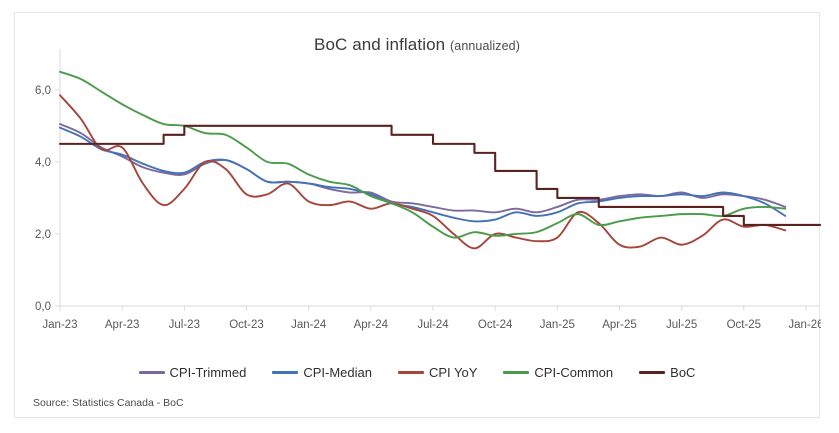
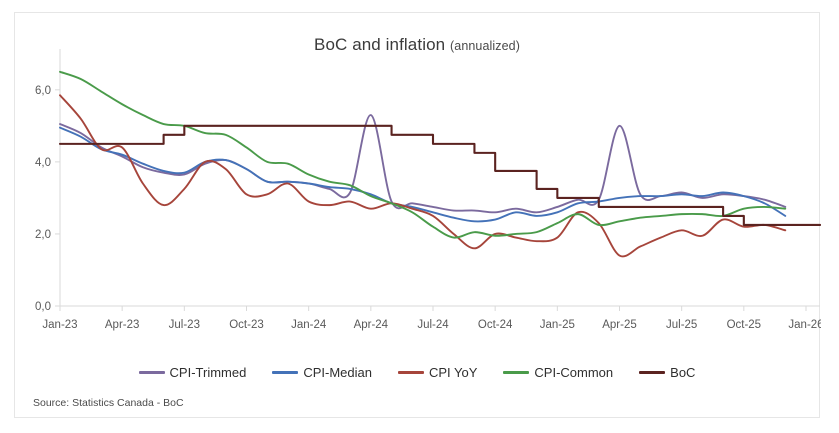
CPI-Trimmed/Apr-24: 3,1 -> 5,3
CPI-Trimmed/Apr-25: 3,0 -> 5,0
CPI YoY/Apr-25: 1,7 -> 1,4
CPI YoY/Jul-25: 1,7 -> 2,1
